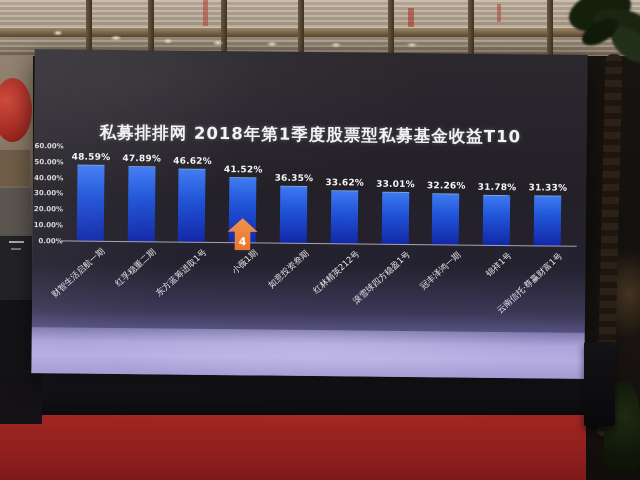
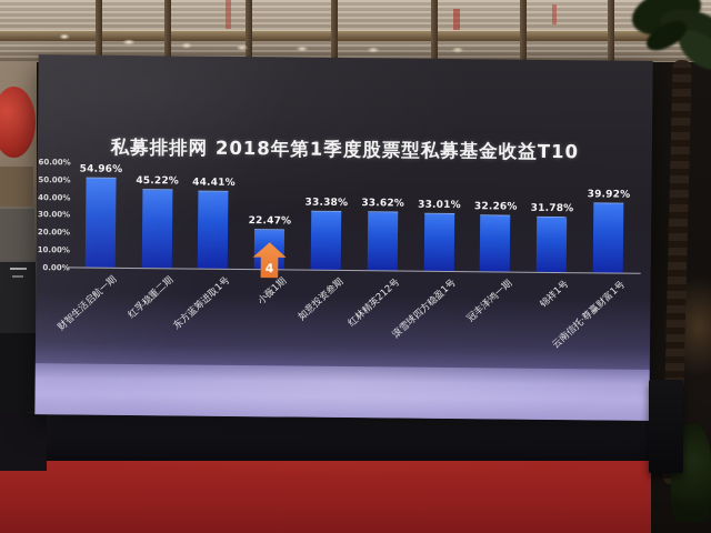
财智生活启航一期: 48.59% -> 54.96%
红孚稳重二期: 47.89% -> 45.22%
东方蓝筹进取1号: 46.62% -> 44.41%
小薇1期: 41.52% -> 22.47%
如意投资叁期: 36.35% -> 33.38%
云南信托·尊赢财富1号: 31.33% -> 39.92%
